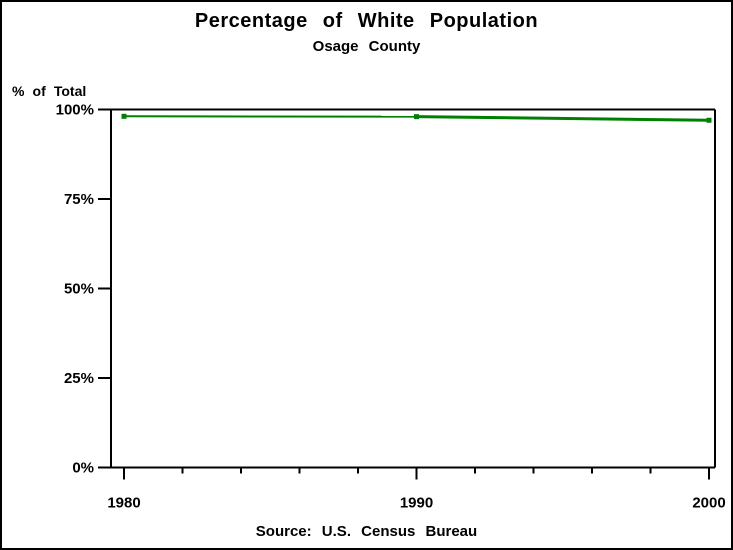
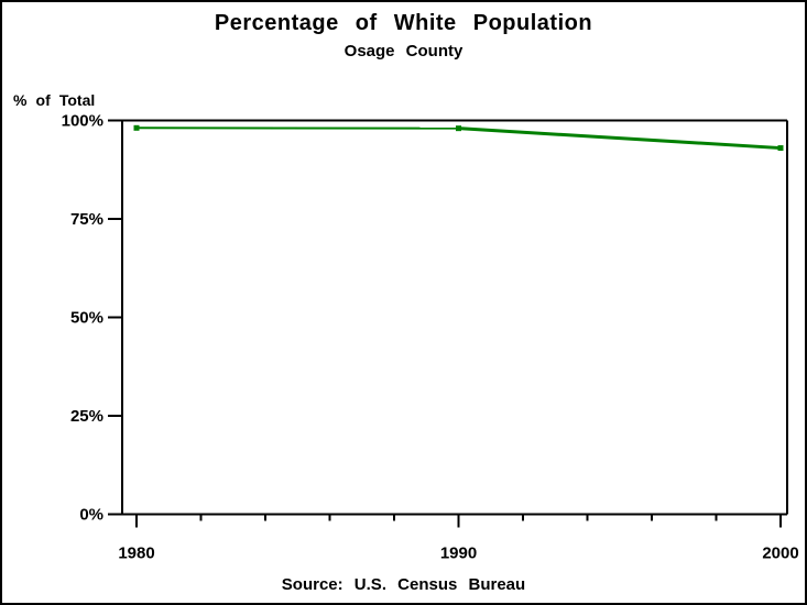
2000: 97% -> 93%
